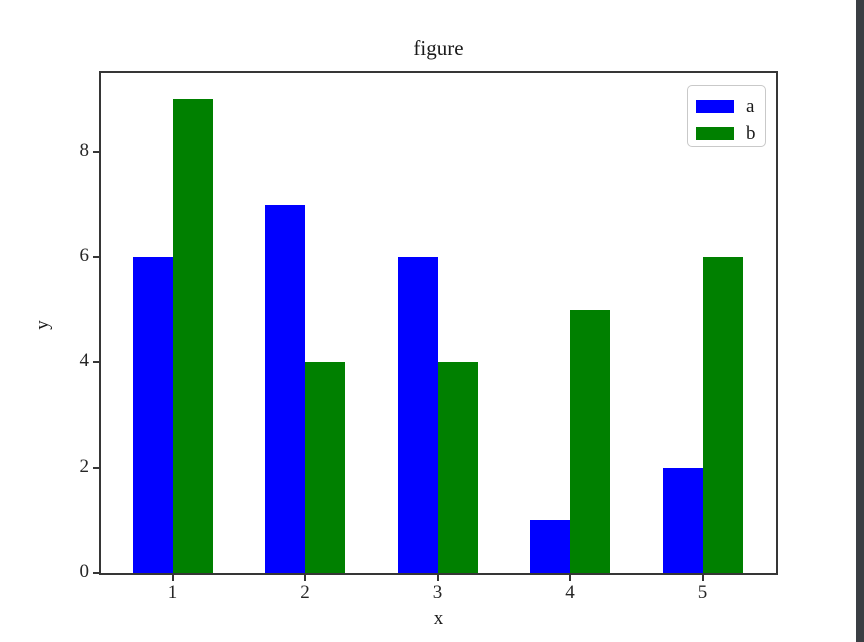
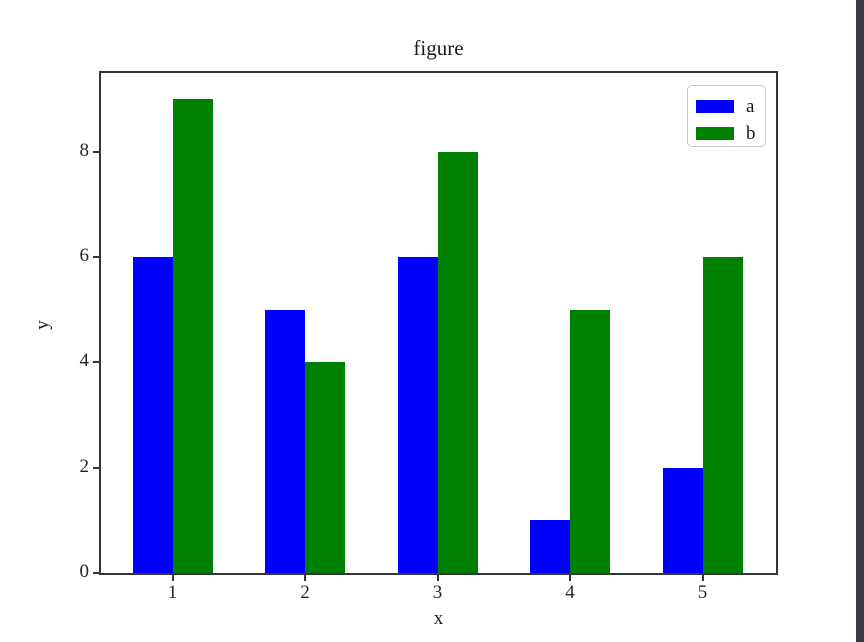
a/2: 7 -> 5
b/3: 4 -> 8
